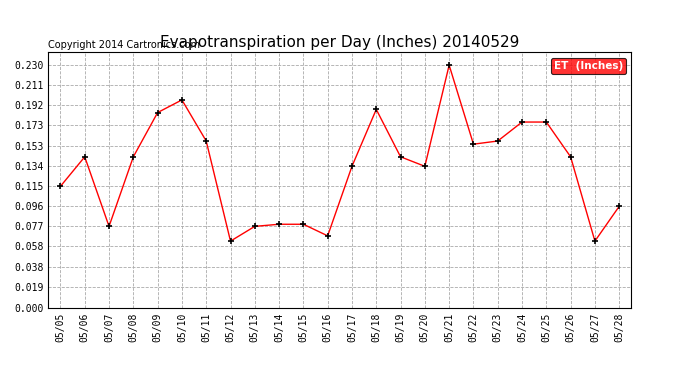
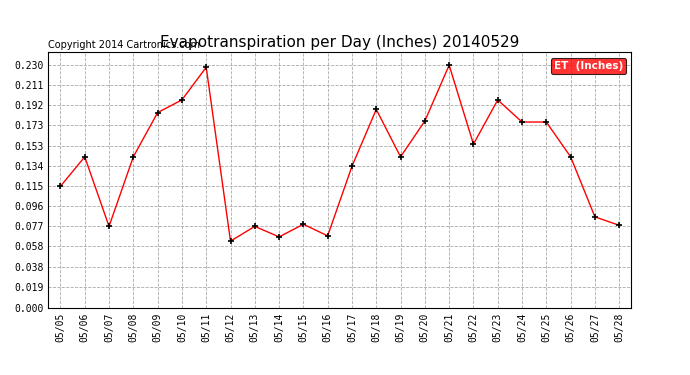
05/11: 0.158 -> 0.228
05/14: 0.079 -> 0.067
05/20: 0.134 -> 0.177
05/23: 0.158 -> 0.197
05/27: 0.063 -> 0.086
05/28: 0.096 -> 0.078
